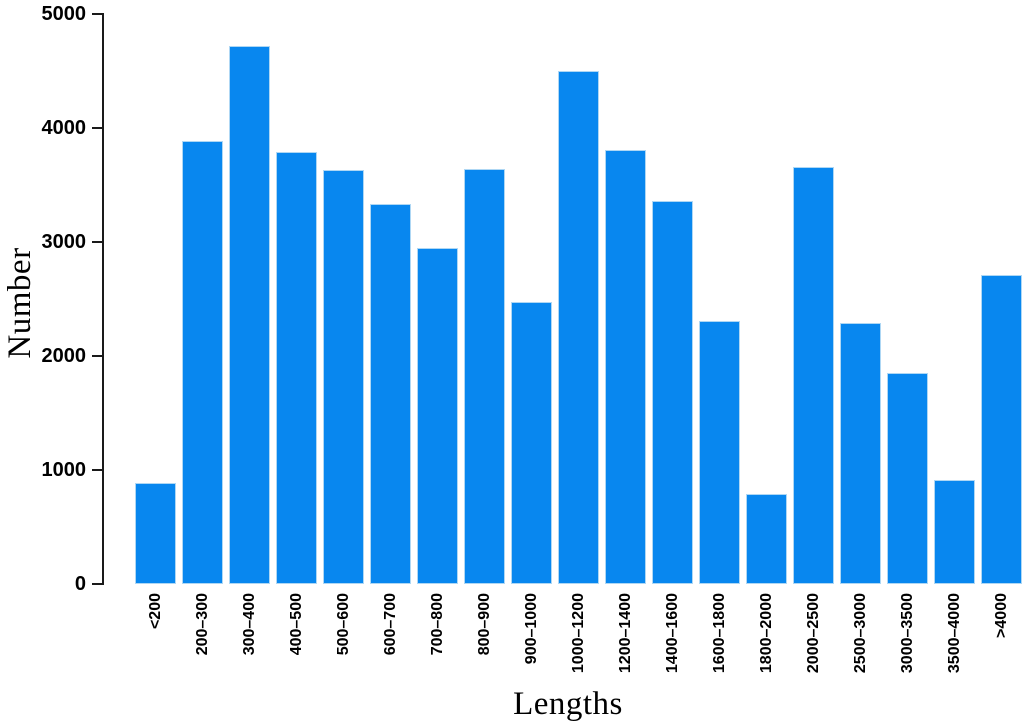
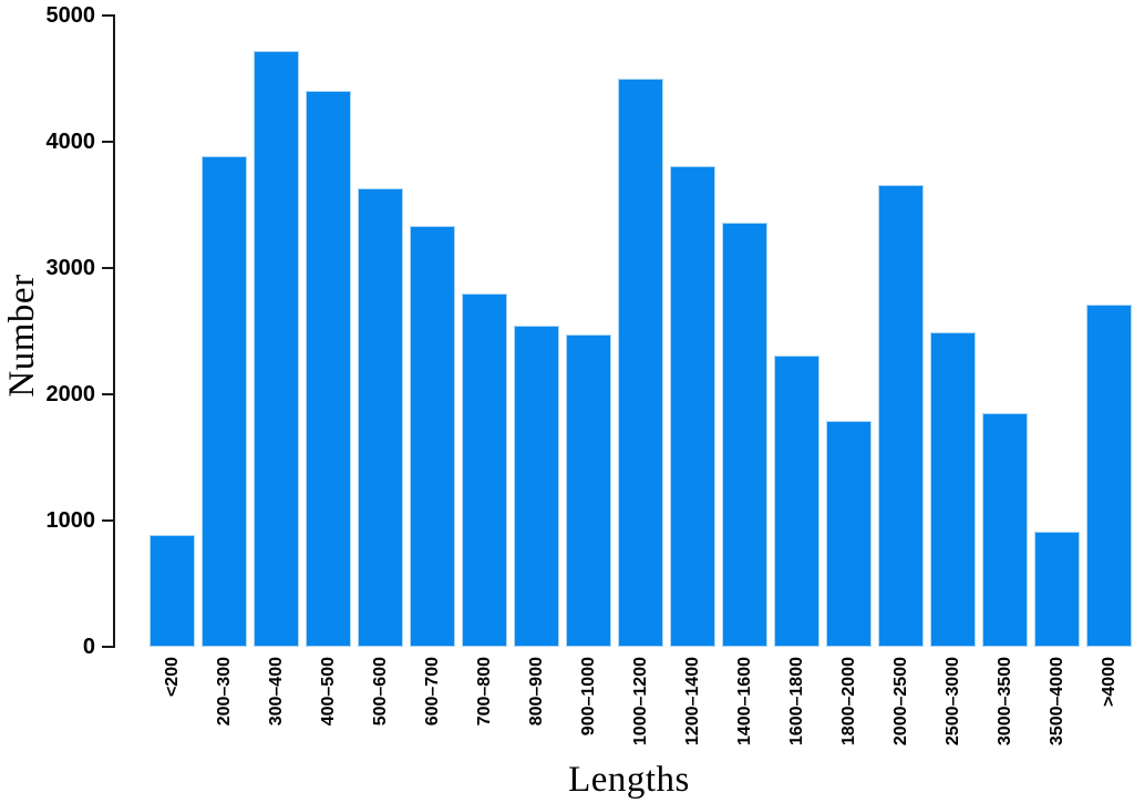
400–500: 3790 -> 4400
700–800: 2950 -> 2800
800–900: 3640 -> 2540
1800–2000: 790 -> 1790
2500–3000: 2290 -> 2490
